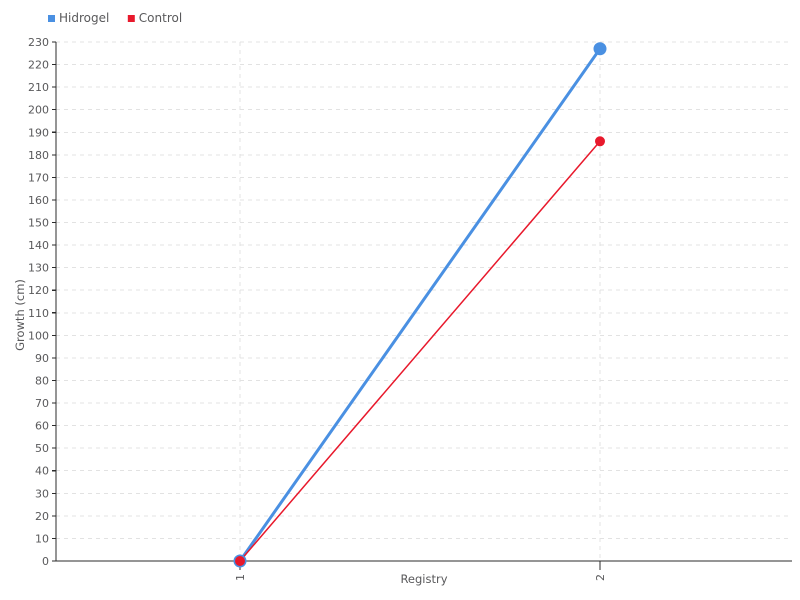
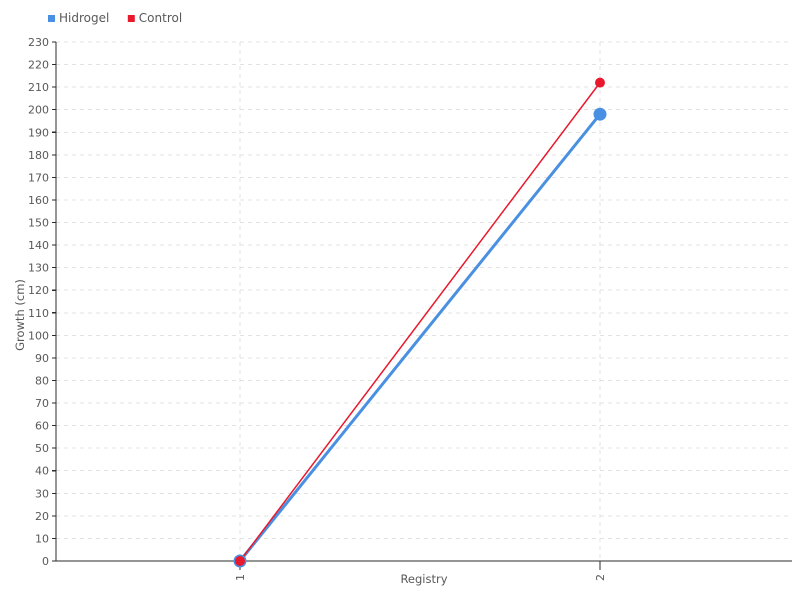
Hidrogel/2: 227 -> 198
Control/2: 186 -> 212
